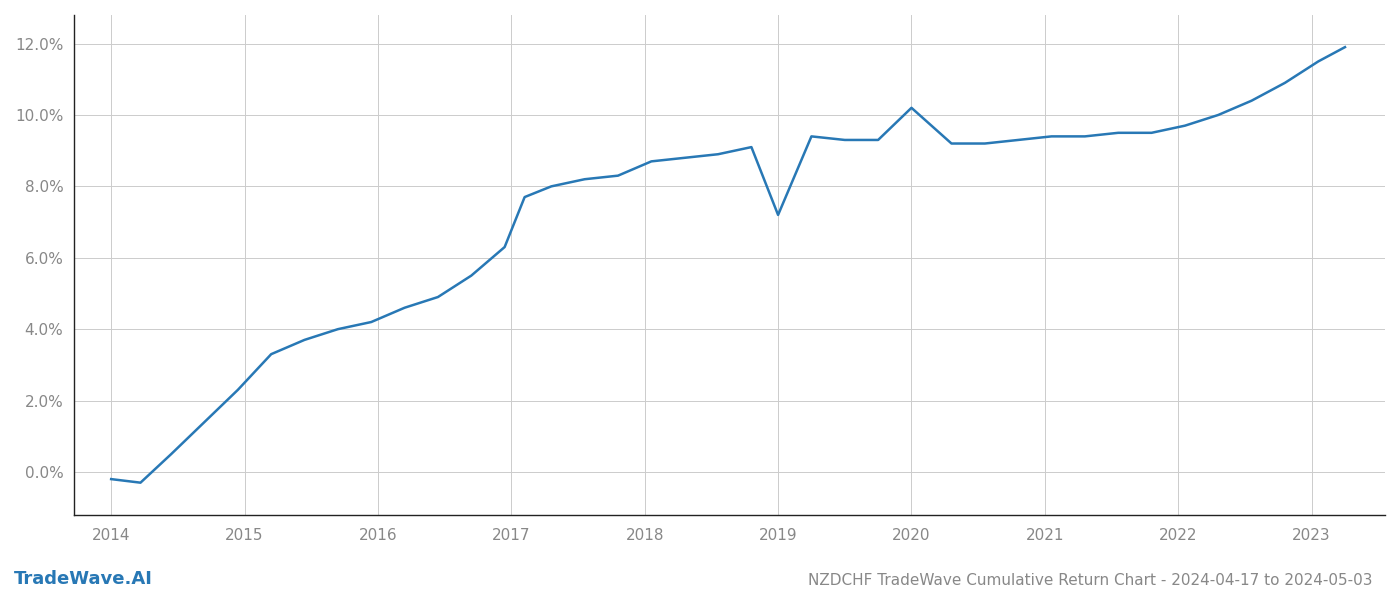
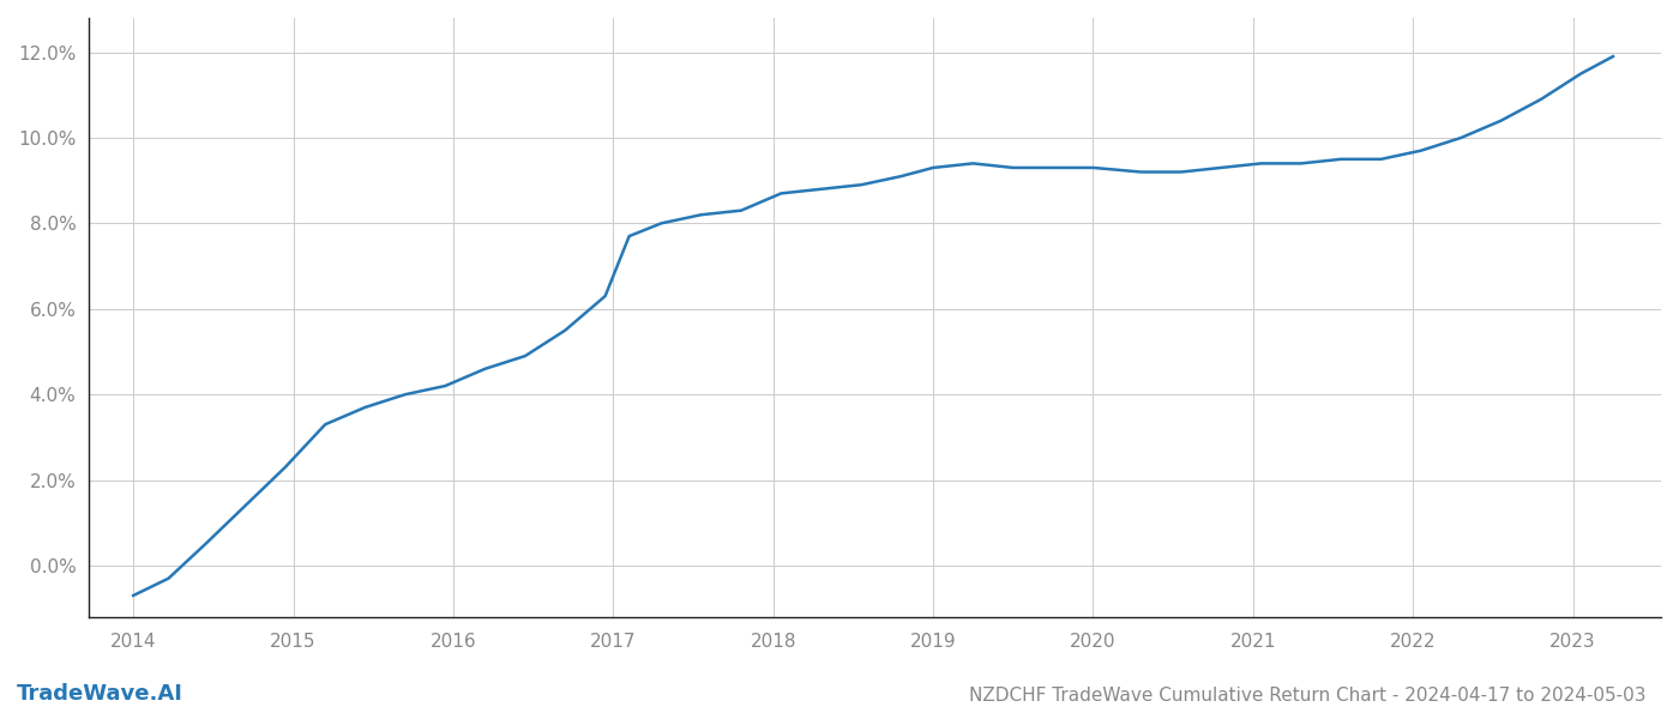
2014: -0.2% -> -0.7%
2019: 7.2% -> 9.3%
2020: 10.2% -> 9.3%
